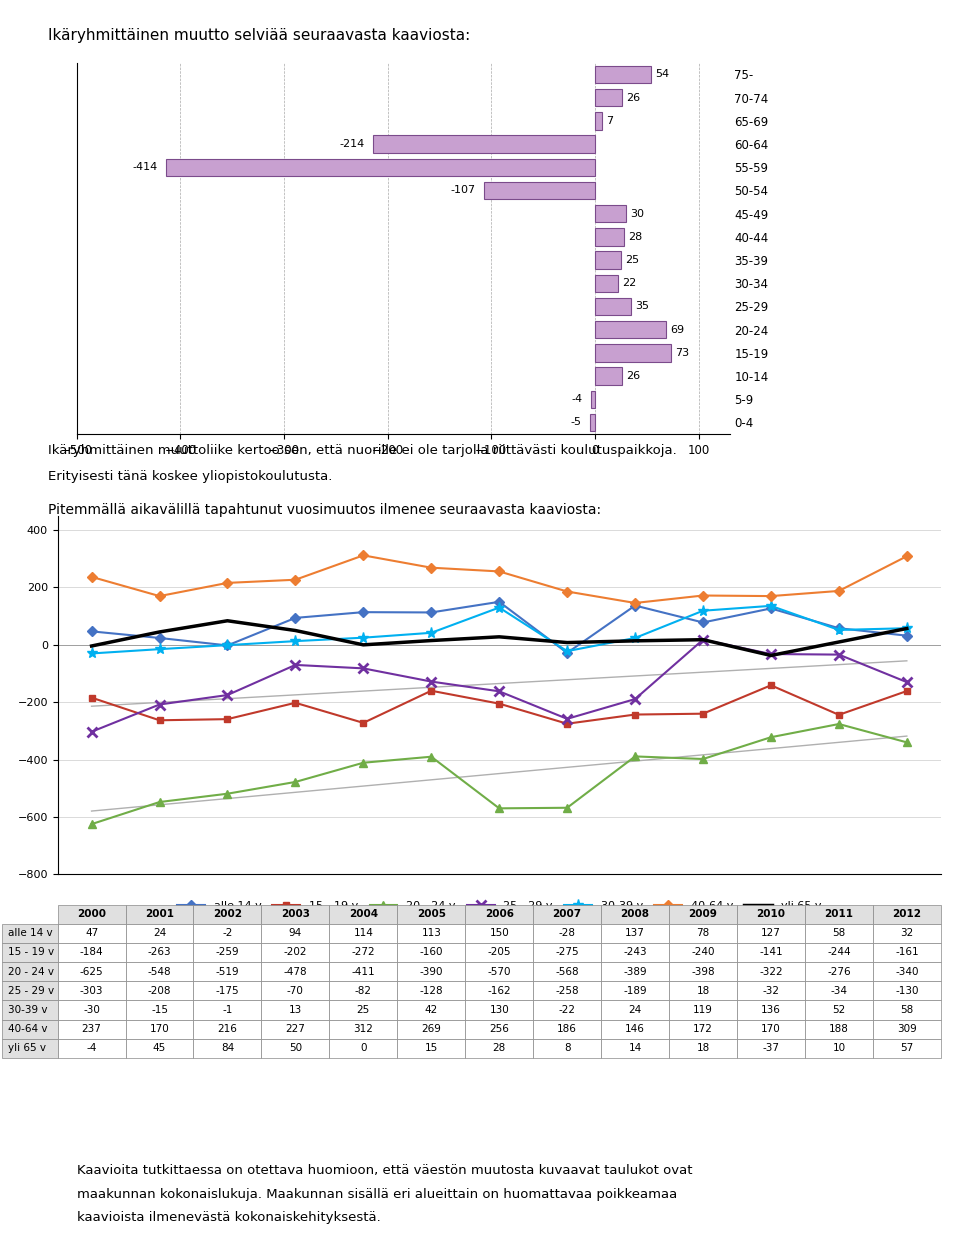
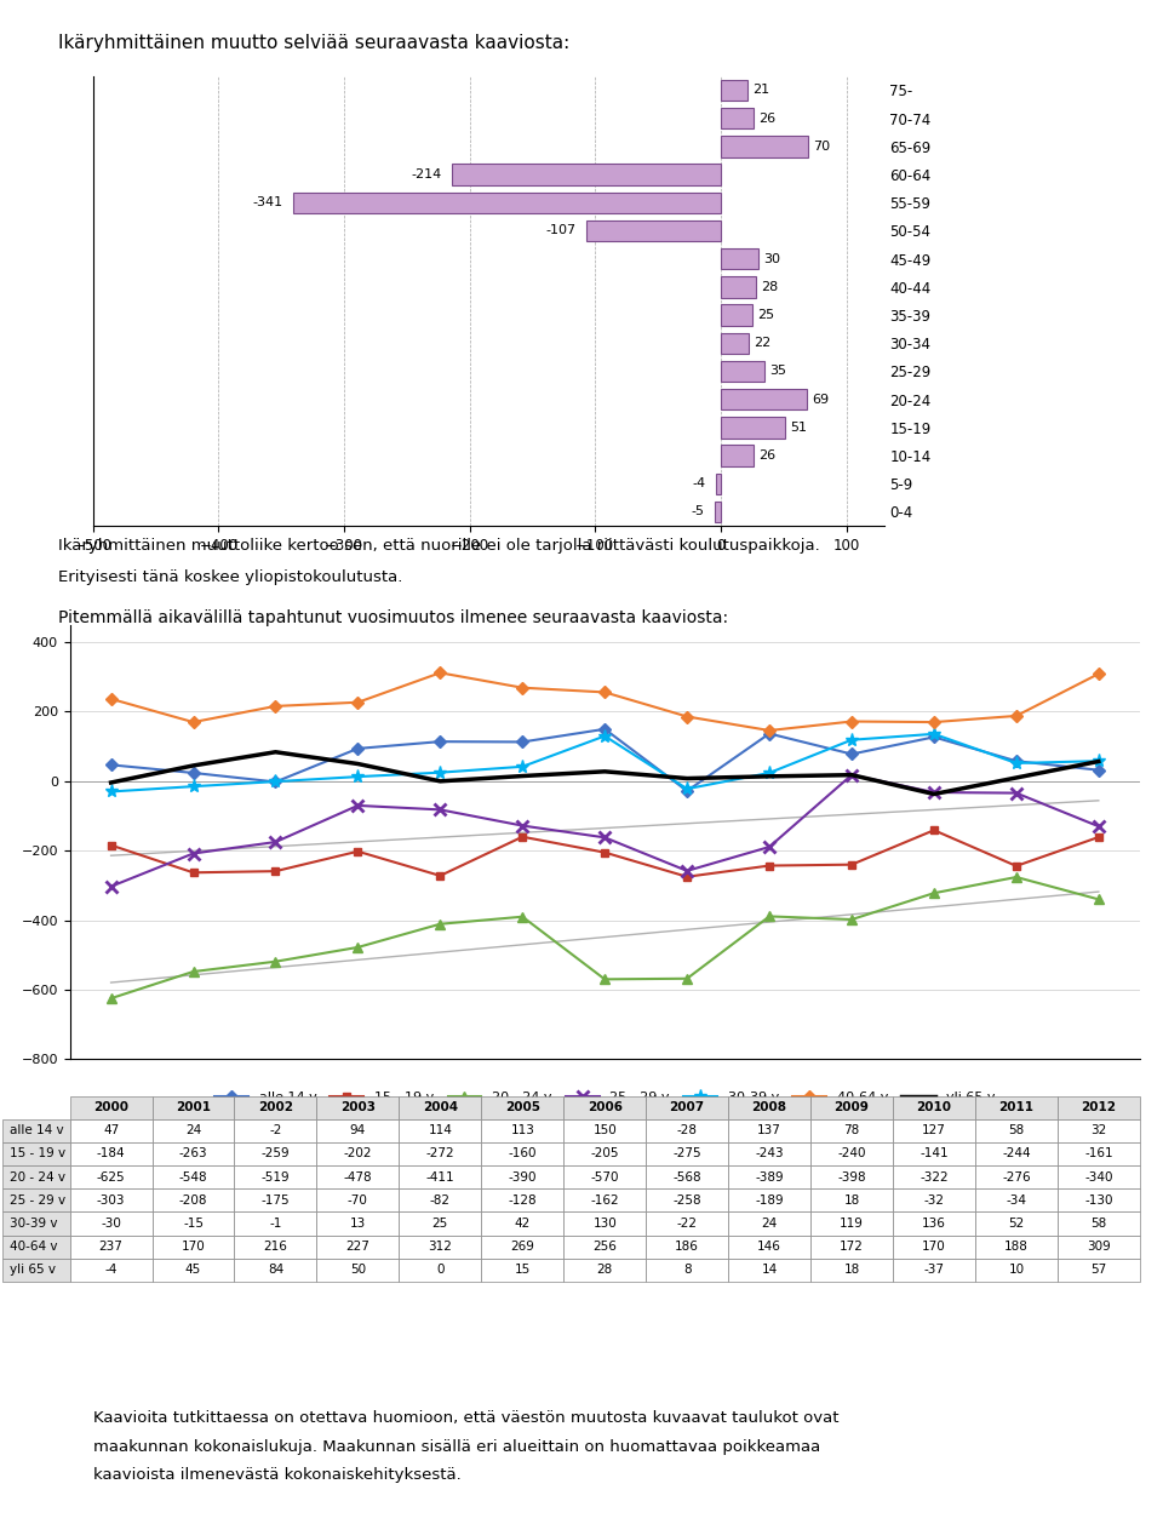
75-: 54 -> 21
65-69: 7 -> 70
55-59: -414 -> -341
15-19: 73 -> 51
